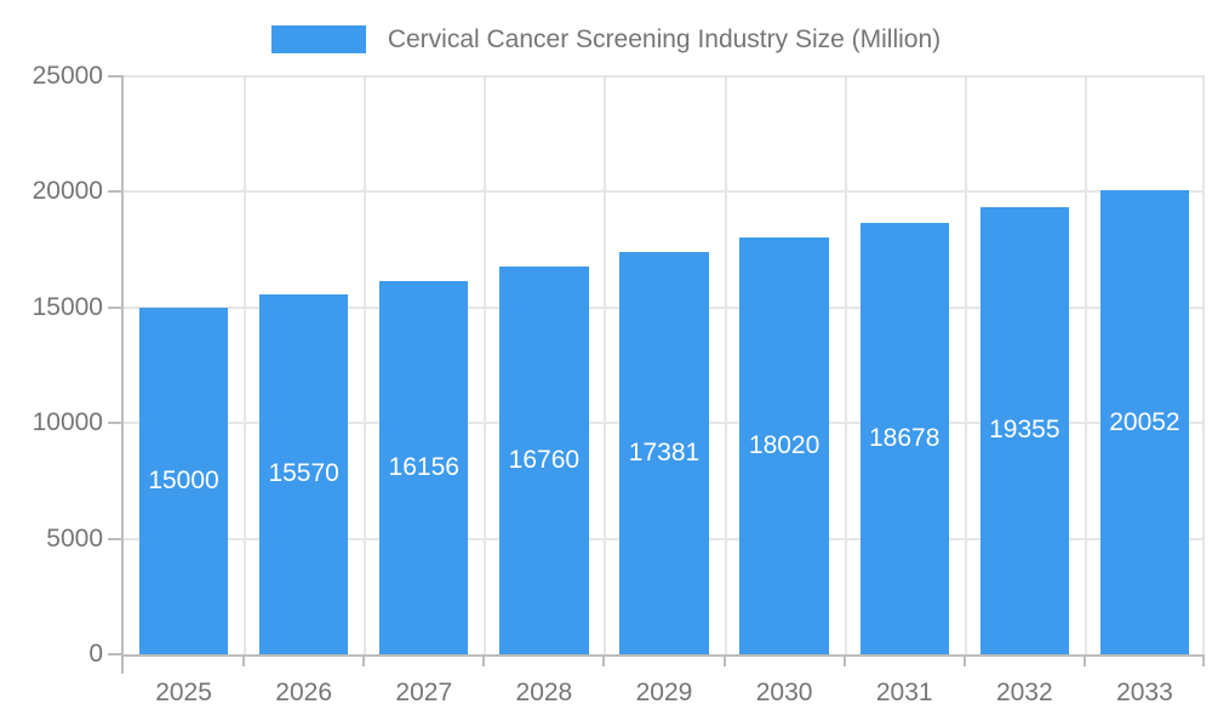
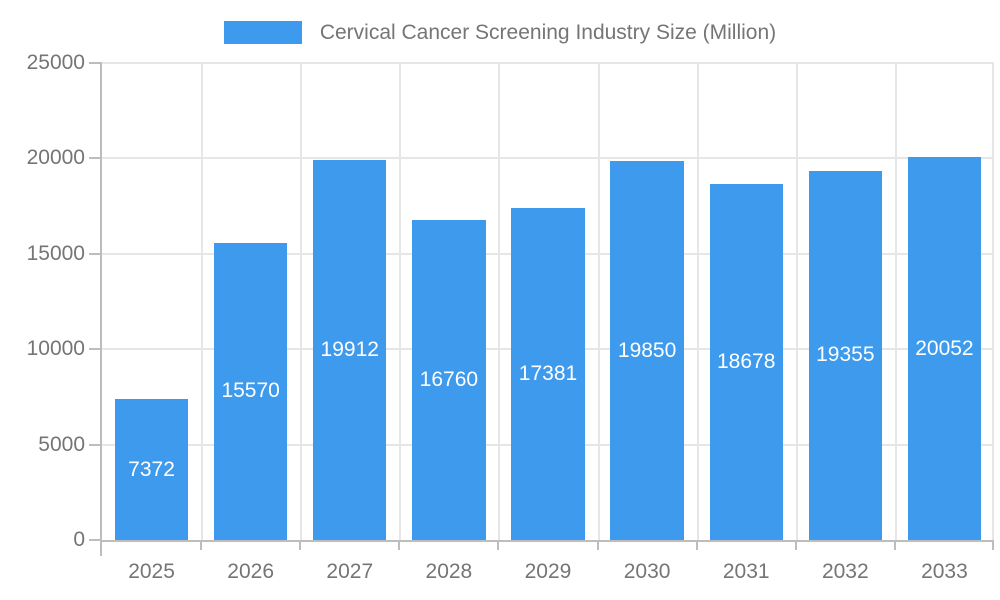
2025: 15000 -> 7372
2027: 16156 -> 19912
2030: 18020 -> 19850
